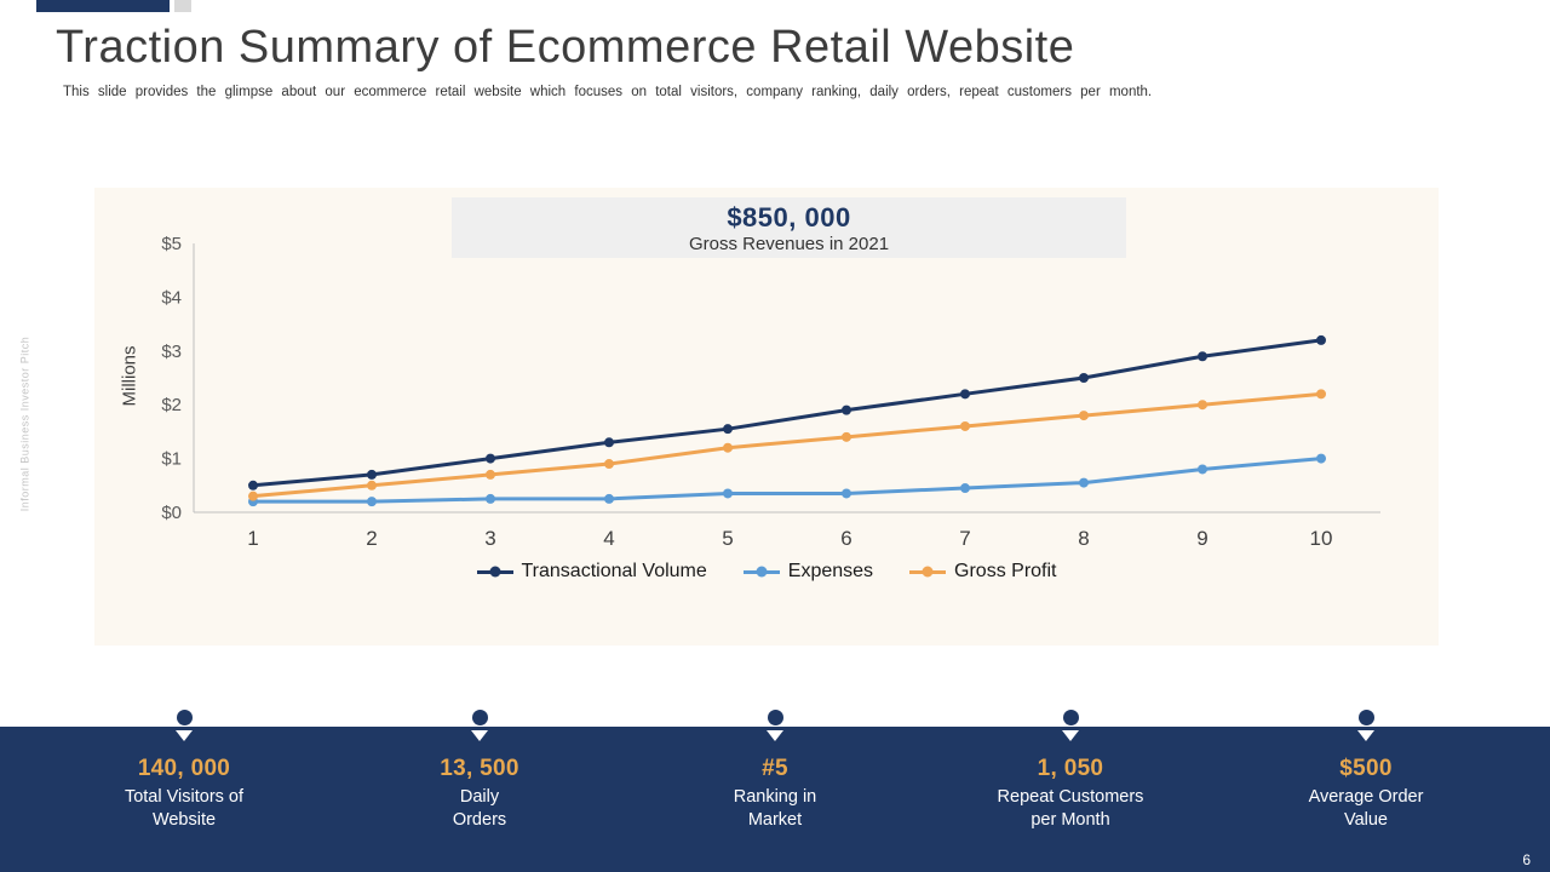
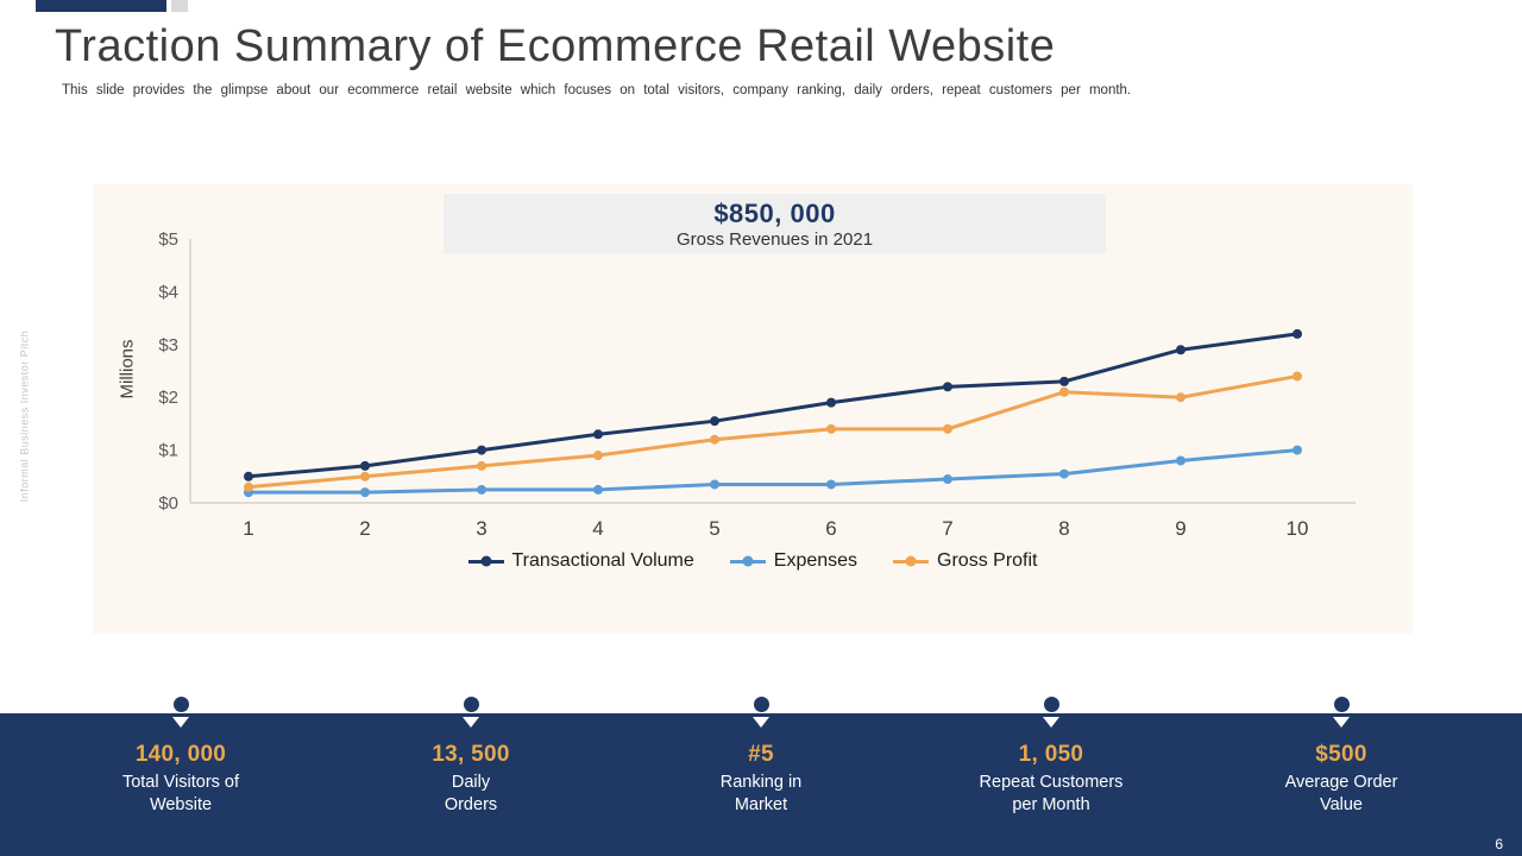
Gross Profit/7: $1.6 -> $1.4
Transactional Volume/8: $2.5 -> $2.3
Gross Profit/8: $1.8 -> $2.1
Gross Profit/10: $2.2 -> $2.4
